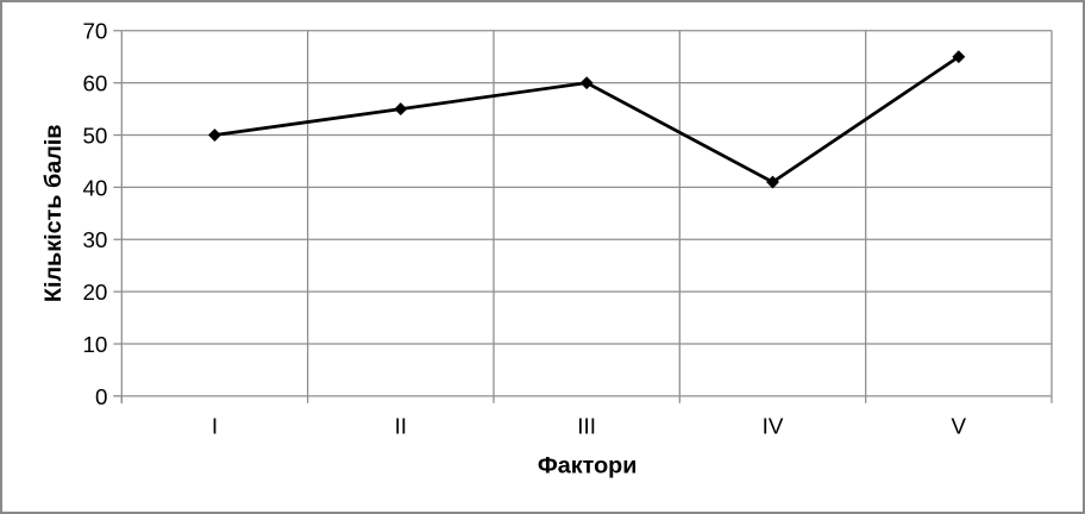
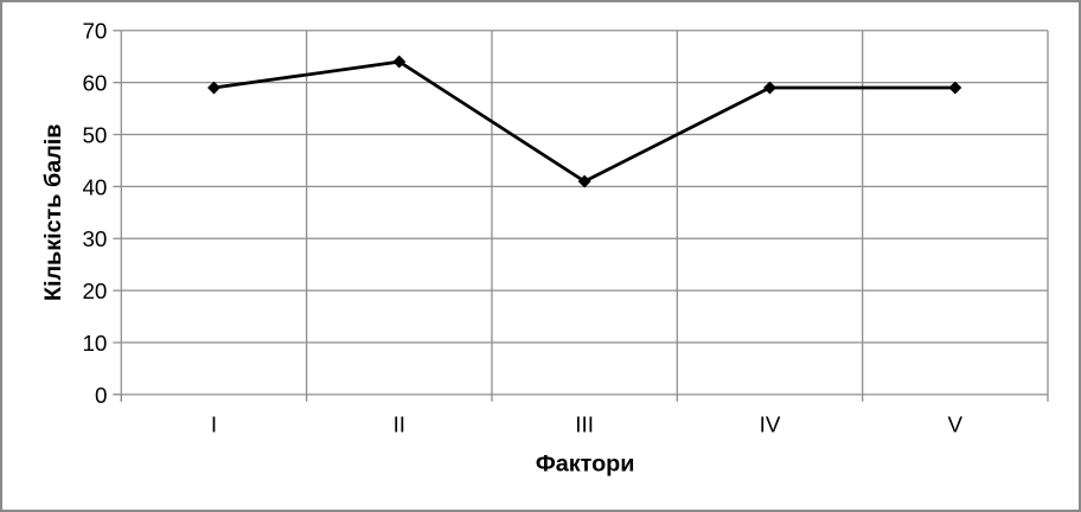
I: 50 -> 59
II: 55 -> 64
III: 60 -> 41
IV: 41 -> 59
V: 65 -> 59
